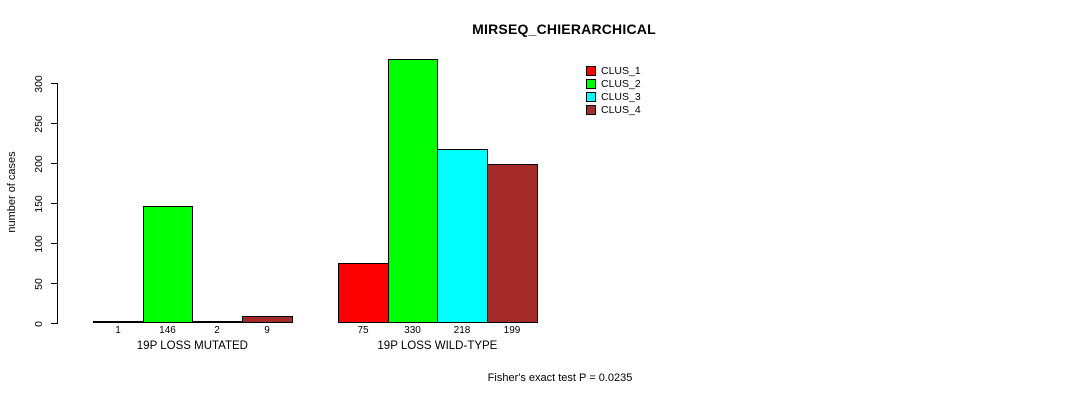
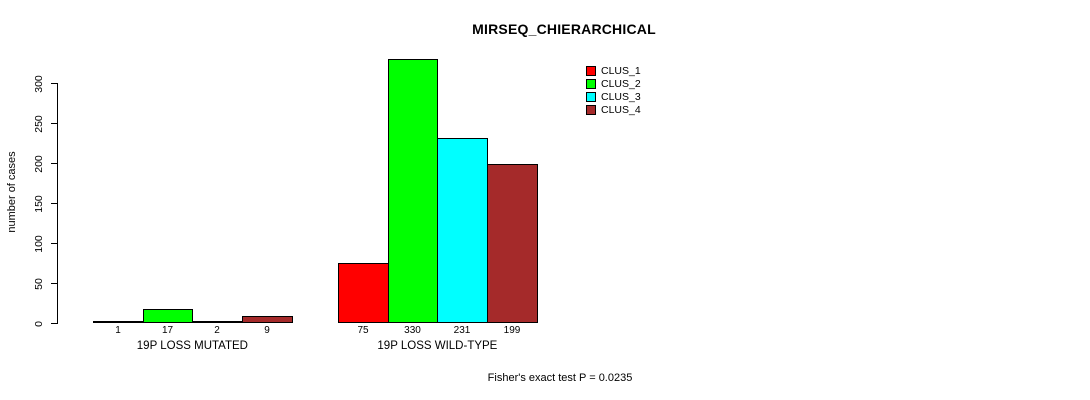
CLUS_2/19P LOSS MUTATED: 146 -> 17
CLUS_3/19P LOSS WILD-TYPE: 218 -> 231
